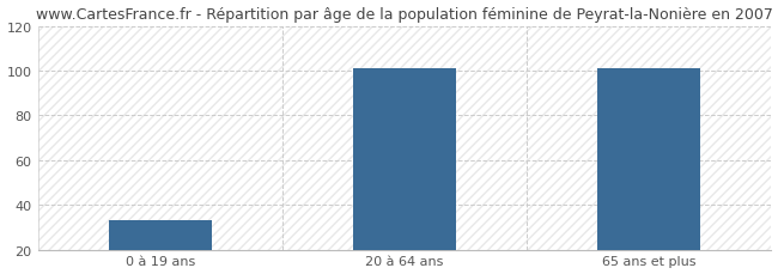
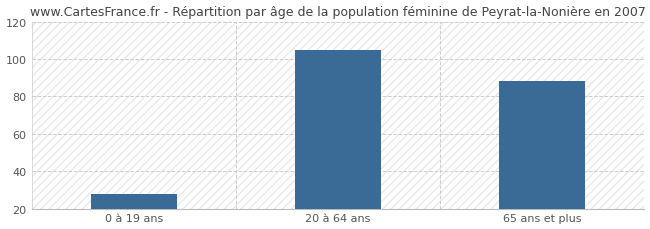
0 à 19 ans: 33 -> 28
20 à 64 ans: 101 -> 105
65 ans et plus: 101 -> 88
